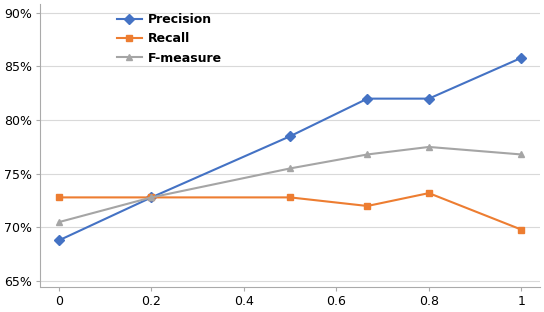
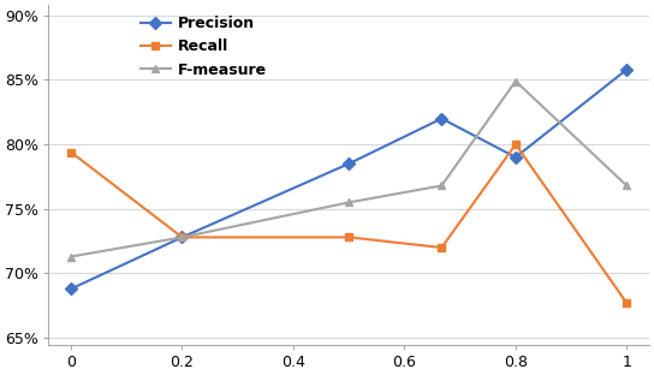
Recall/0: 72.8% -> 79.4%
F-measure/0: 70.5% -> 71.3%
Precision/0.8: 82.0% -> 79.0%
Recall/0.8: 73.2% -> 80.0%
F-measure/0.8: 77.5% -> 84.9%
Recall/1: 69.8% -> 67.7%
